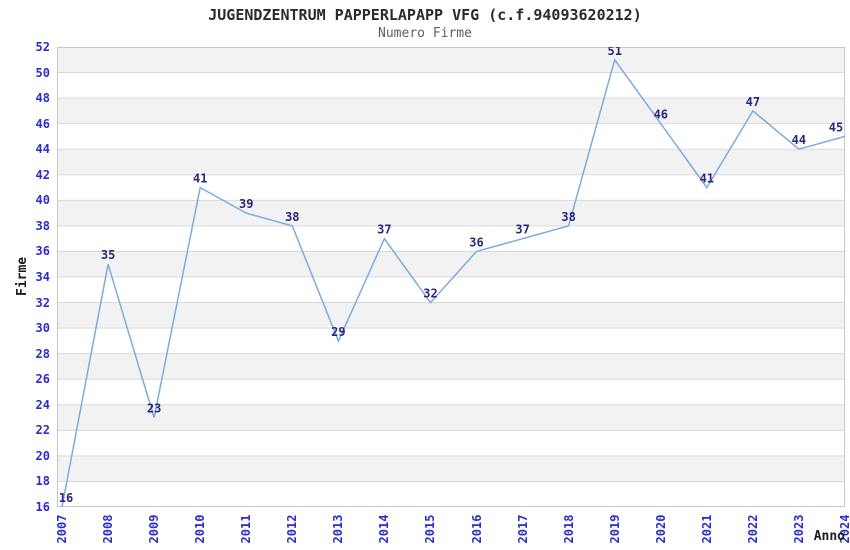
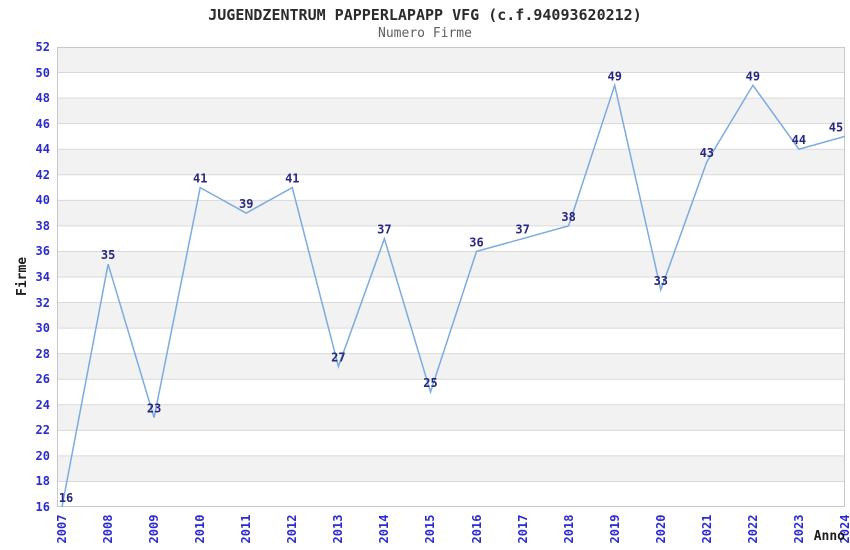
2012: 38 -> 41
2013: 29 -> 27
2015: 32 -> 25
2019: 51 -> 49
2020: 46 -> 33
2021: 41 -> 43
2022: 47 -> 49
